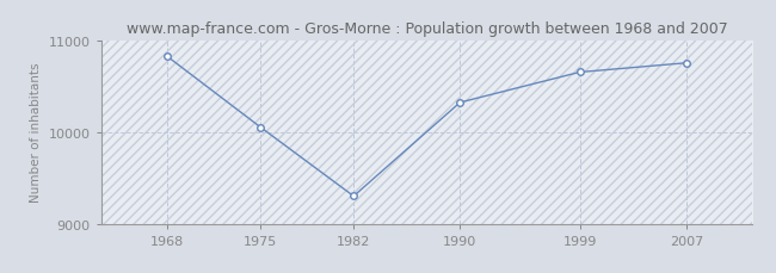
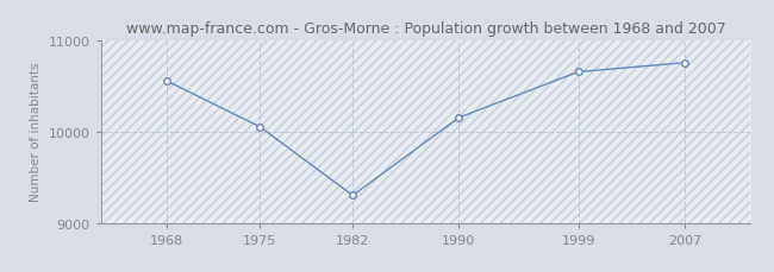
1968: 10820 -> 10550
1990: 10320 -> 10150
